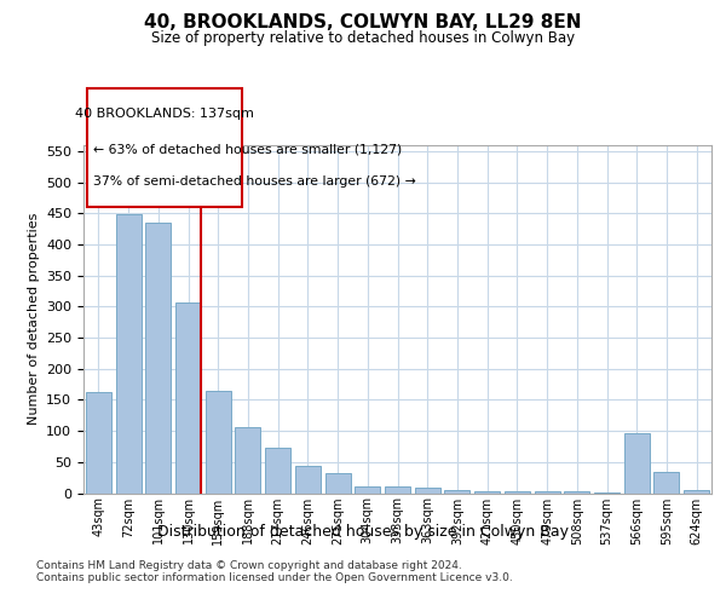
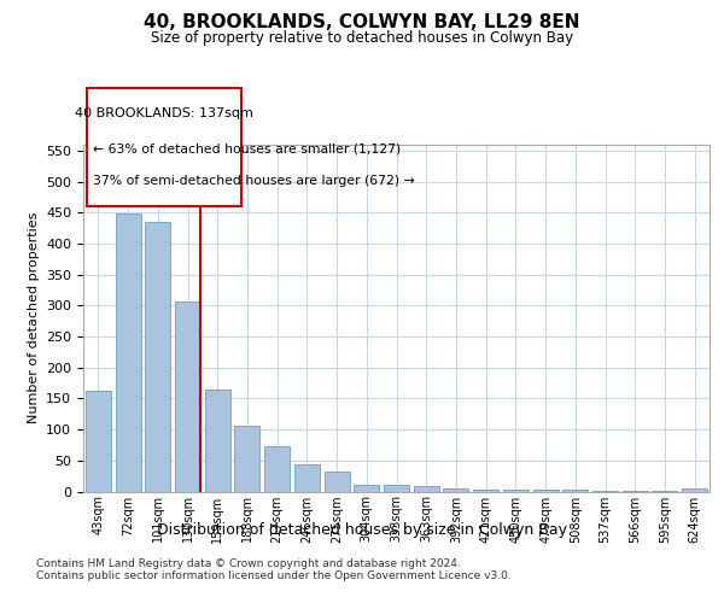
566sqm: 96 -> 1
595sqm: 34 -> 1
